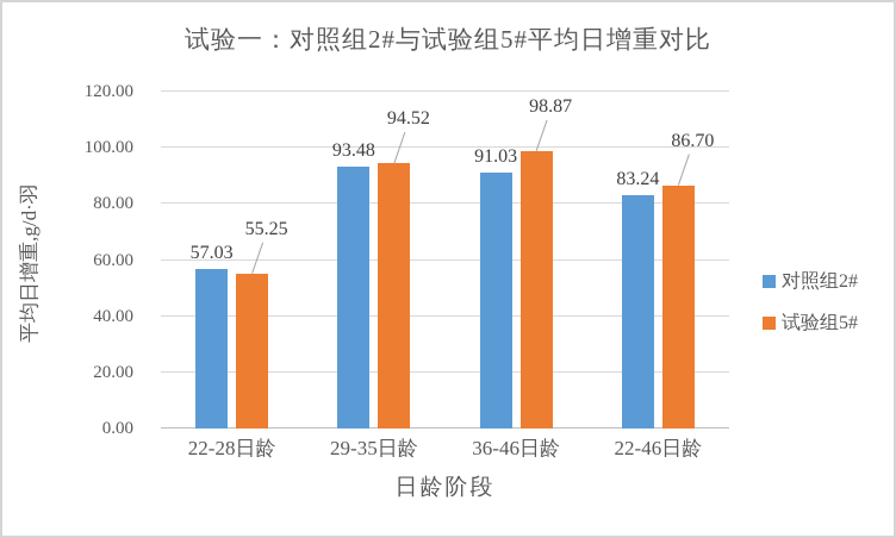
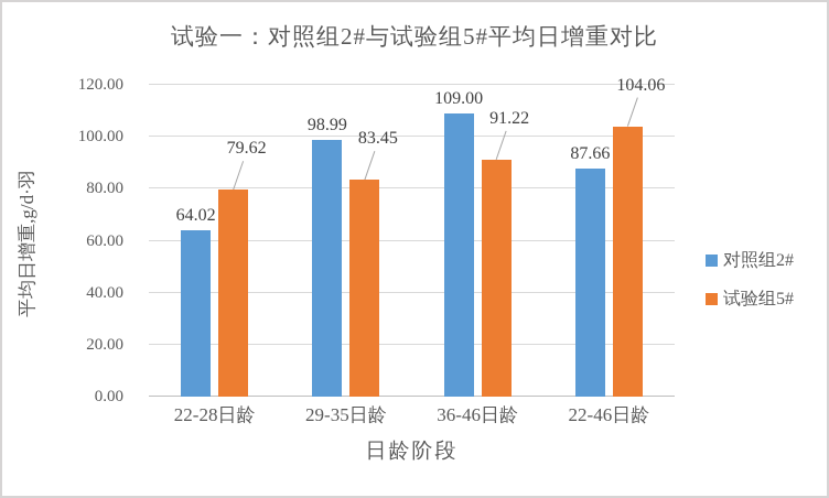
对照组2#/22-28日龄: 57.03 -> 64.02
试验组5#/22-28日龄: 55.25 -> 79.62
对照组2#/29-35日龄: 93.48 -> 98.99
试验组5#/29-35日龄: 94.52 -> 83.45
对照组2#/36-46日龄: 91.03 -> 109.00
试验组5#/36-46日龄: 98.87 -> 91.22
对照组2#/22-46日龄: 83.24 -> 87.66
试验组5#/22-46日龄: 86.70 -> 104.06
